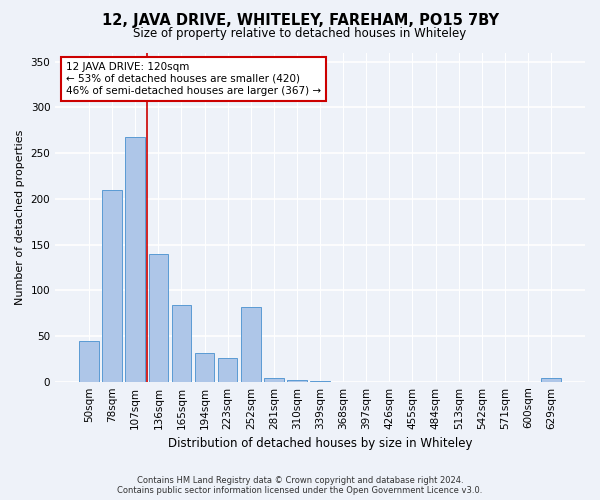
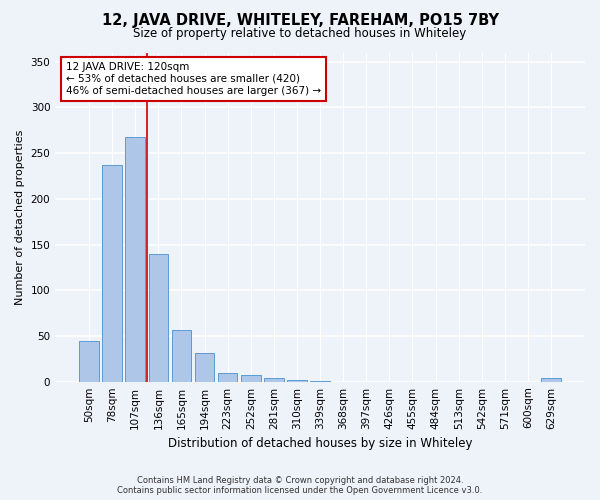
78sqm: 210 -> 237
165sqm: 84 -> 57
223sqm: 26 -> 10
252sqm: 82 -> 7
